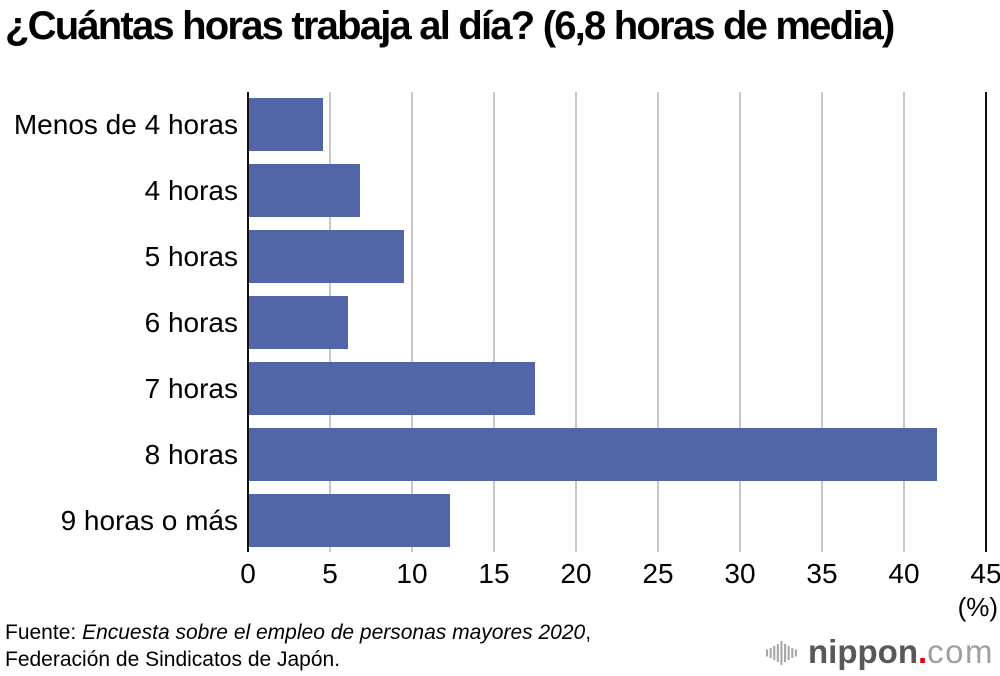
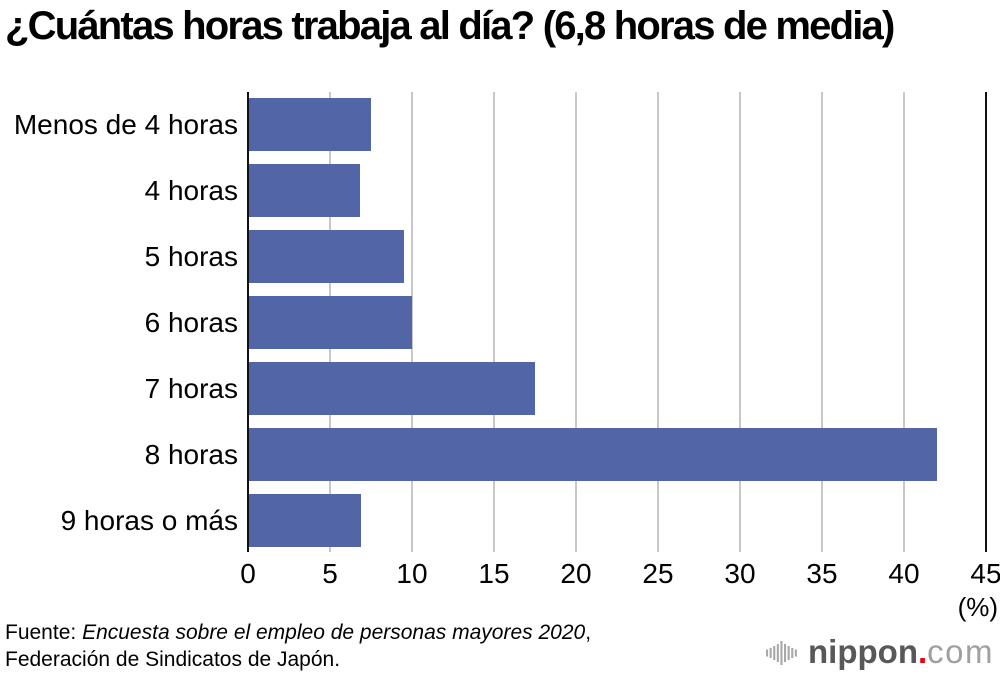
Menos de 4 horas: 4.6 -> 7.5
6 horas: 6.1 -> 10.0
9 horas o más: 12.3 -> 6.9
